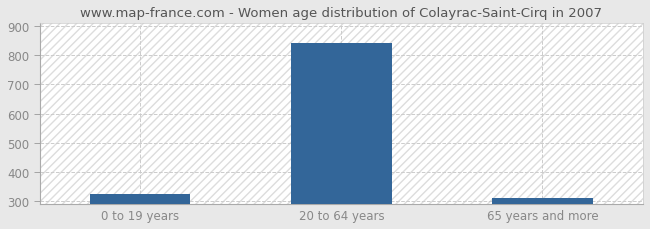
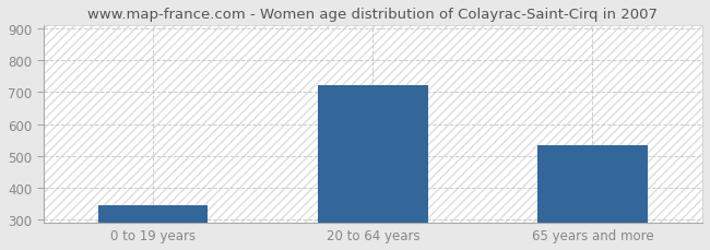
0 to 19 years: 325 -> 345
20 to 64 years: 840 -> 720
65 years and more: 310 -> 535
